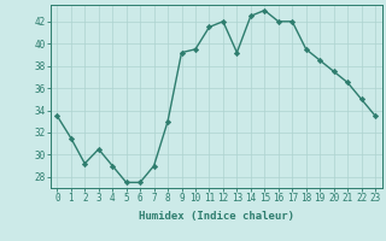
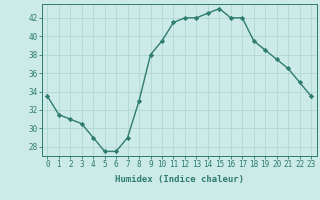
2: 29.2 -> 31.0
9: 39.2 -> 38.0
13: 39.2 -> 42.0
